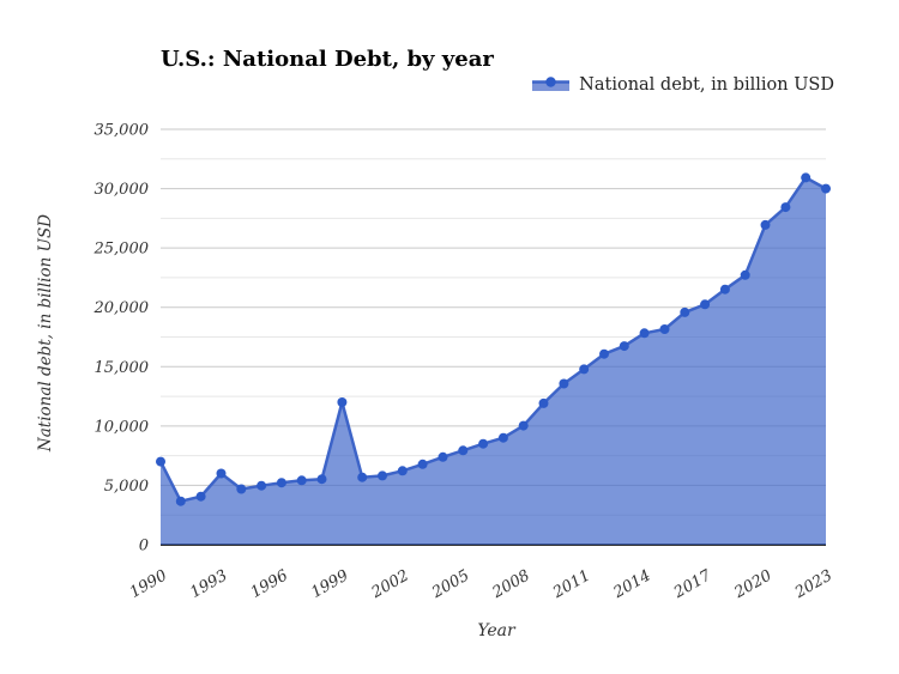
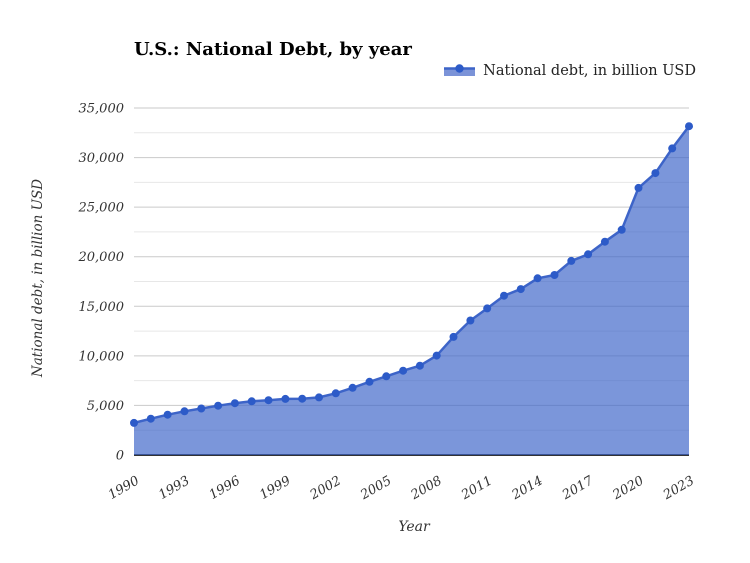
1990: 7000 -> 3000
1993: 6000 -> 4000
1999: 12000 -> 6000
2023: 30000 -> 33000
